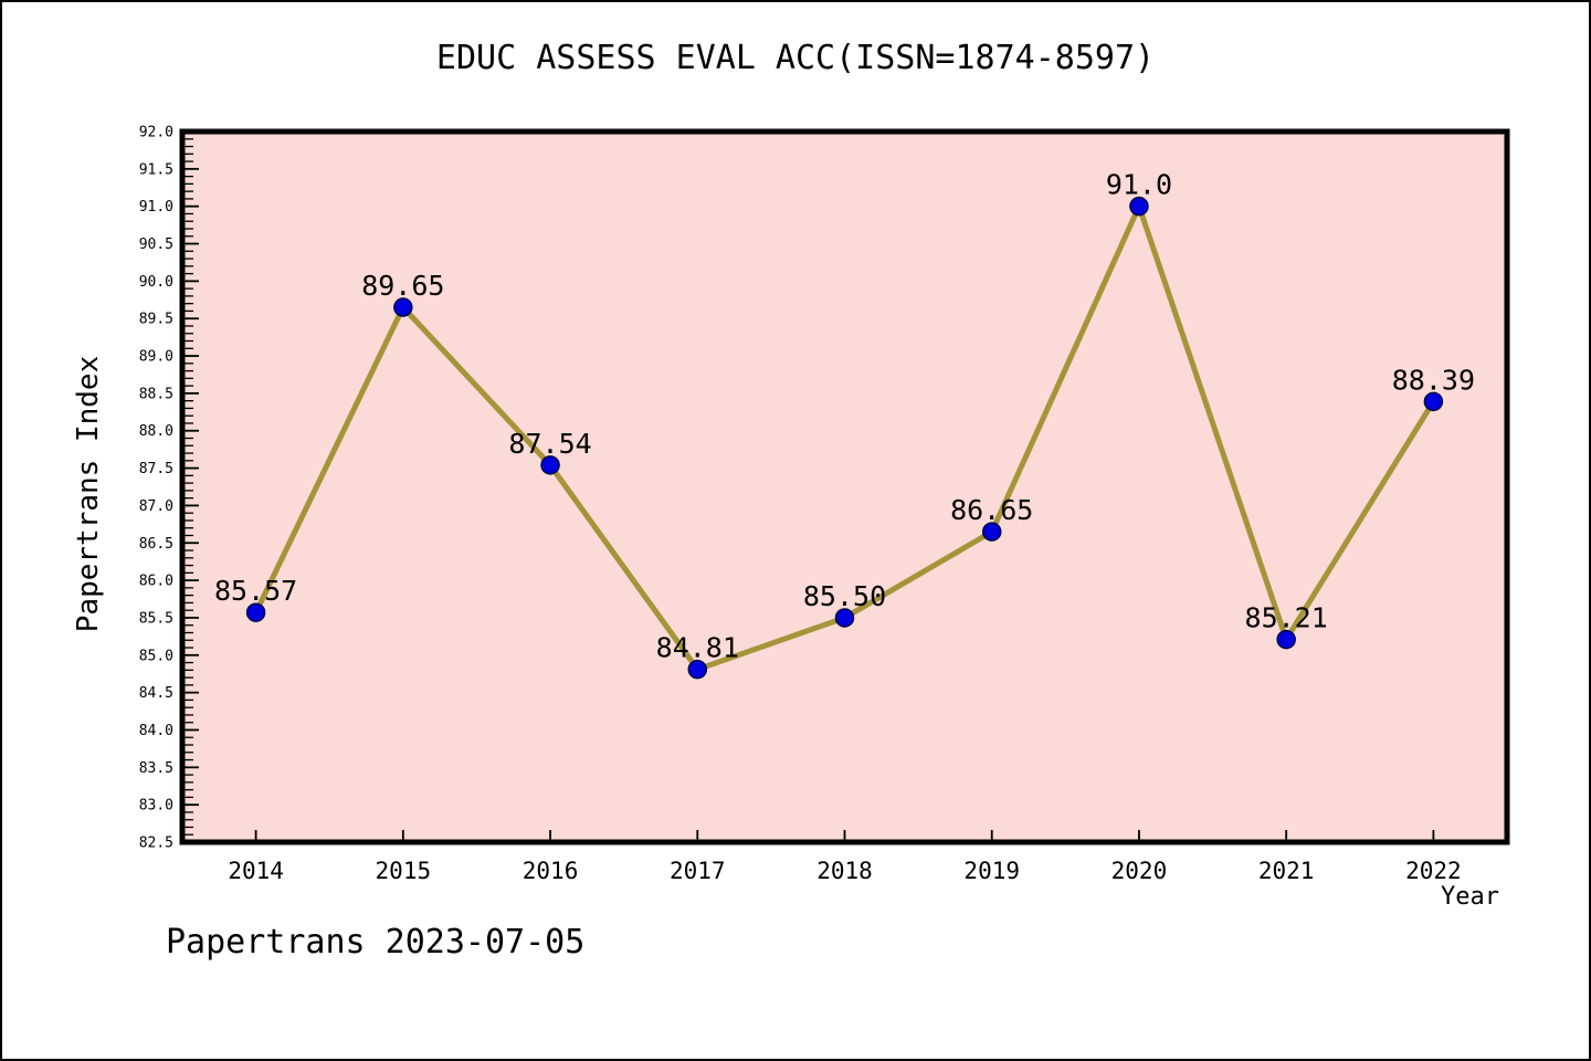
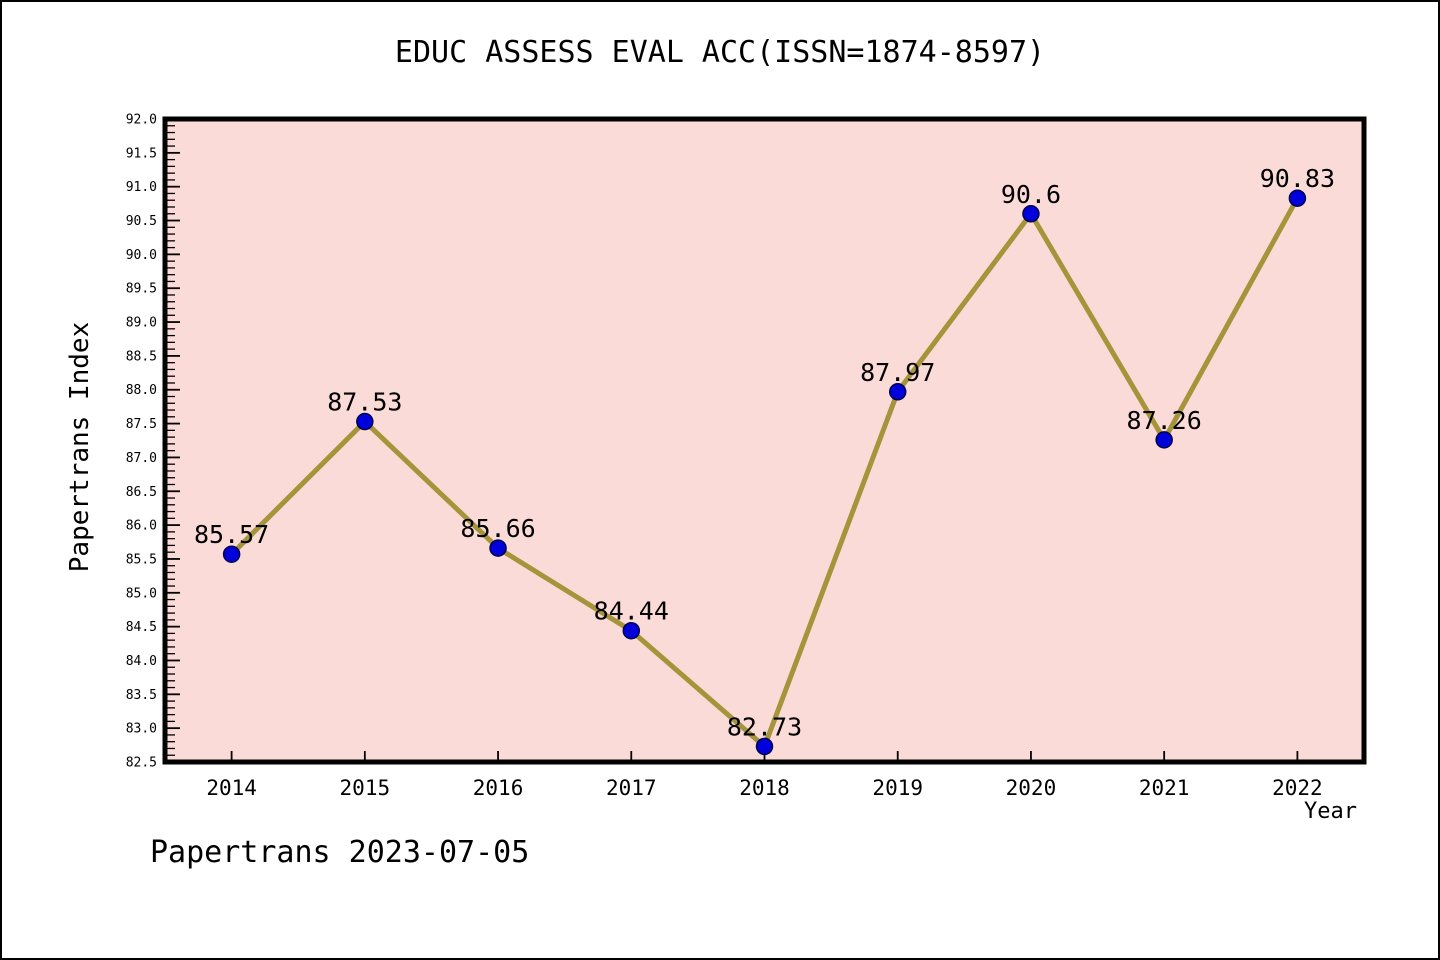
2015: 89.65 -> 87.53
2016: 87.54 -> 85.66
2017: 84.81 -> 84.44
2018: 85.50 -> 82.73
2019: 86.65 -> 87.97
2020: 91.0 -> 90.6
2021: 85.21 -> 87.26
2022: 88.39 -> 90.83
